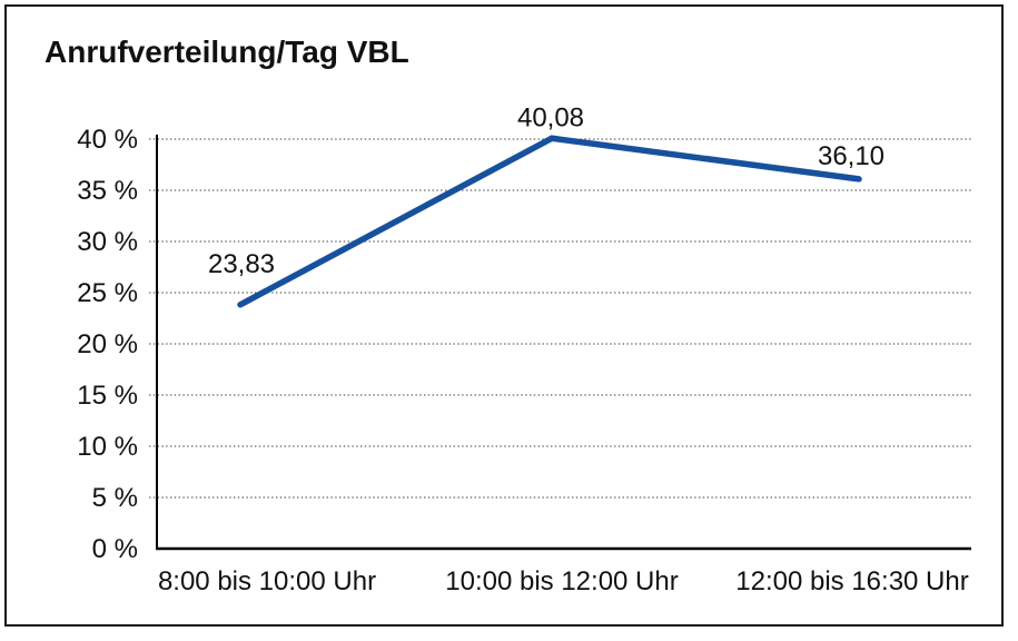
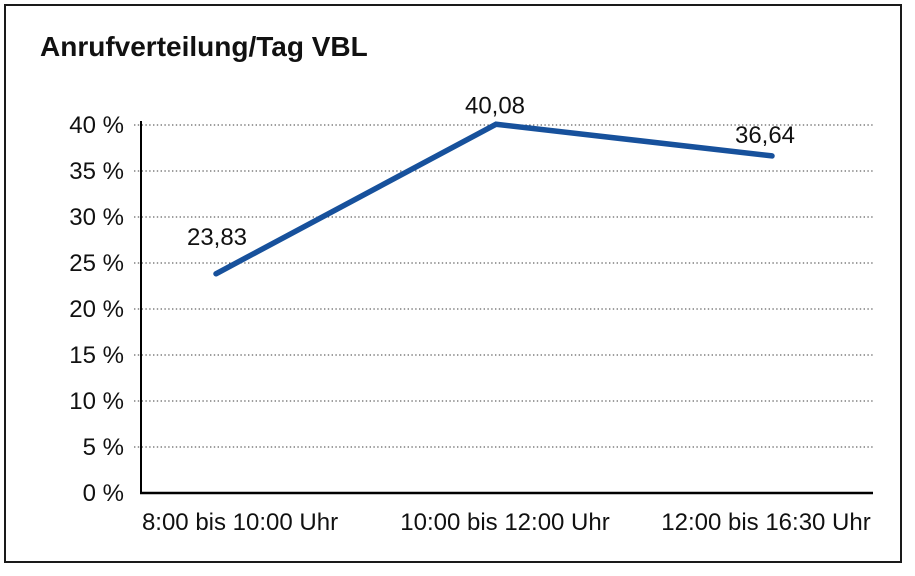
12:00 bis 16:30 Uhr: 36,10 -> 36,64
